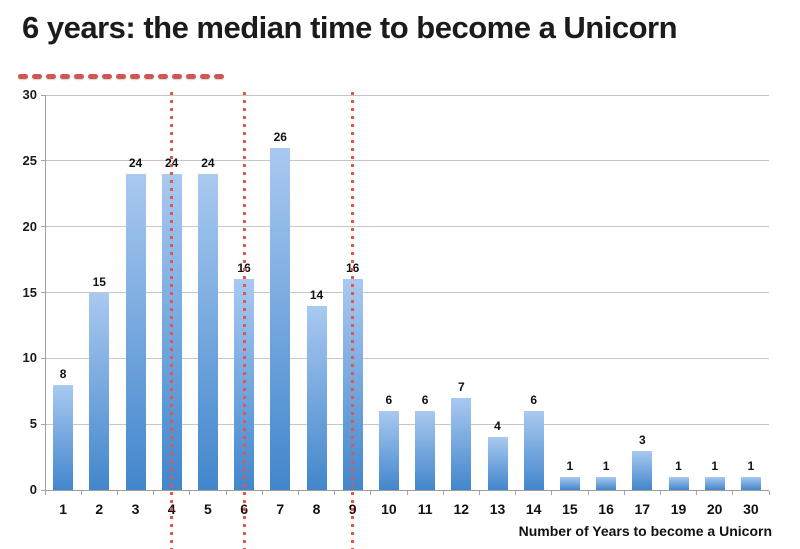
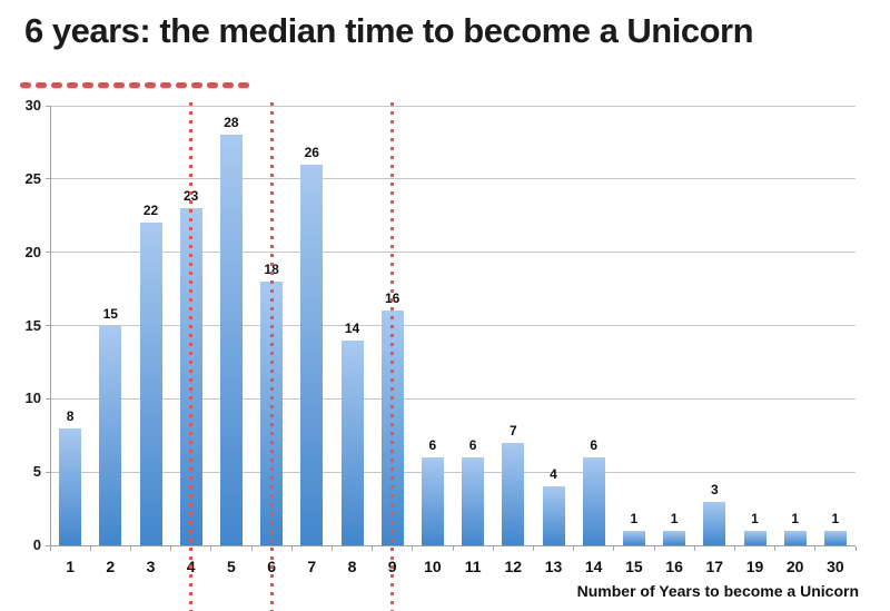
3: 24 -> 22
4: 24 -> 23
5: 24 -> 28
6: 16 -> 18
